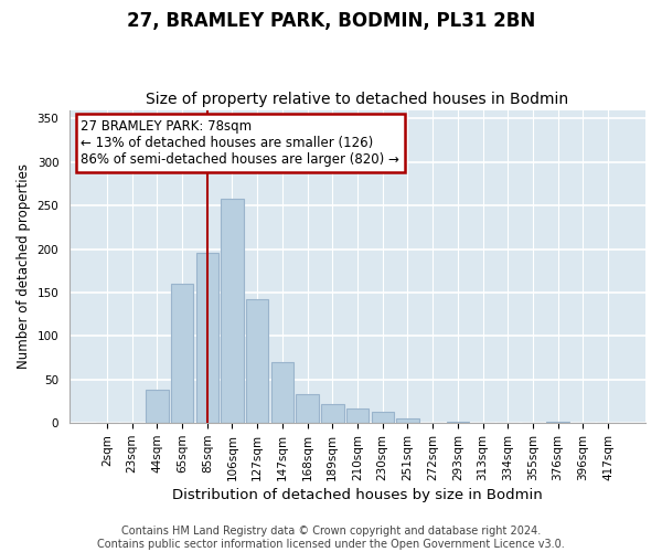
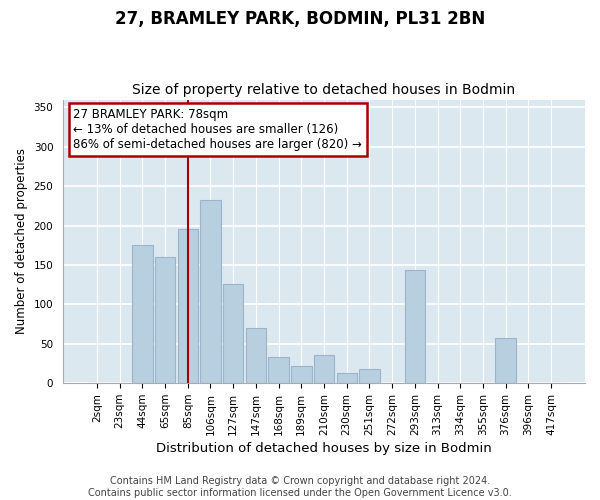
44sqm: 38 -> 176
106sqm: 258 -> 232
127sqm: 142 -> 126
210sqm: 17 -> 36
251sqm: 5 -> 18
293sqm: 1 -> 144
376sqm: 1 -> 58
